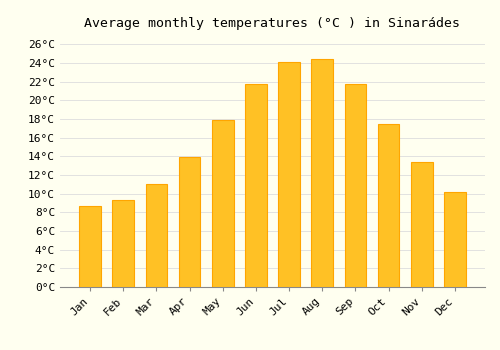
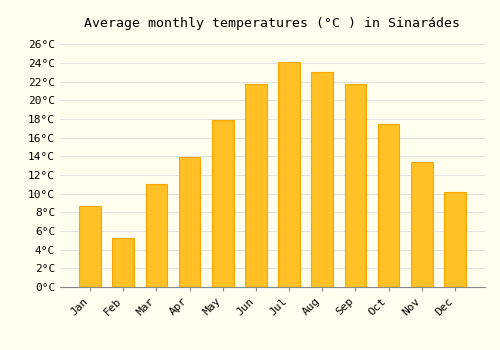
Feb: 9.3°C -> 5.2°C
Aug: 24.4°C -> 23.0°C
